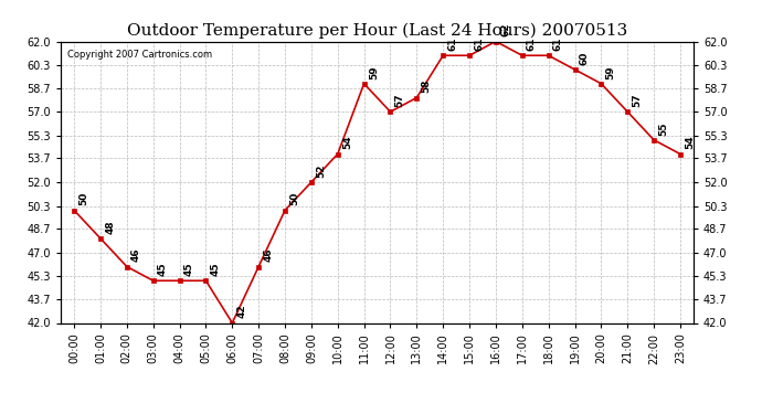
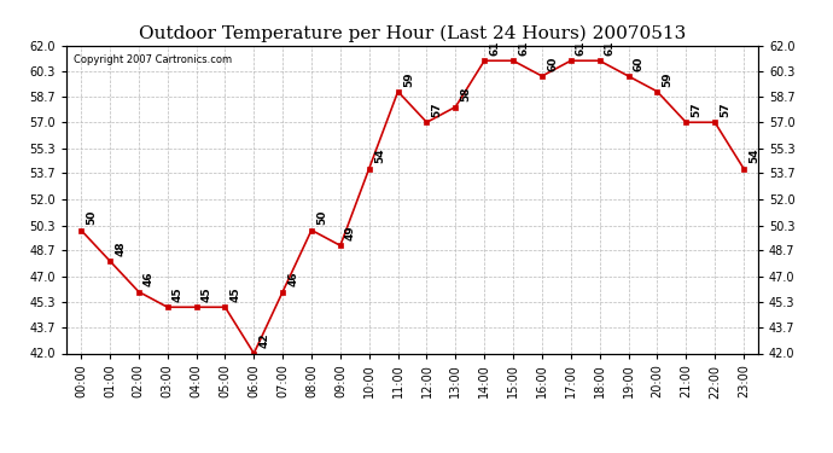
09:00: 52 -> 49
16:00: 62 -> 60
22:00: 55 -> 57
